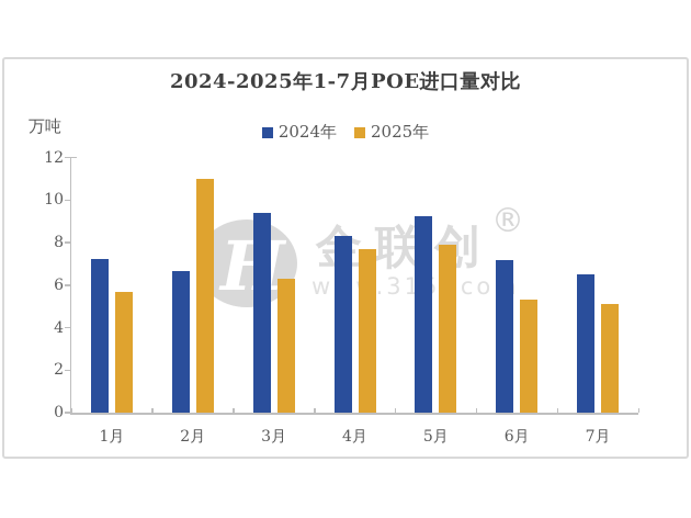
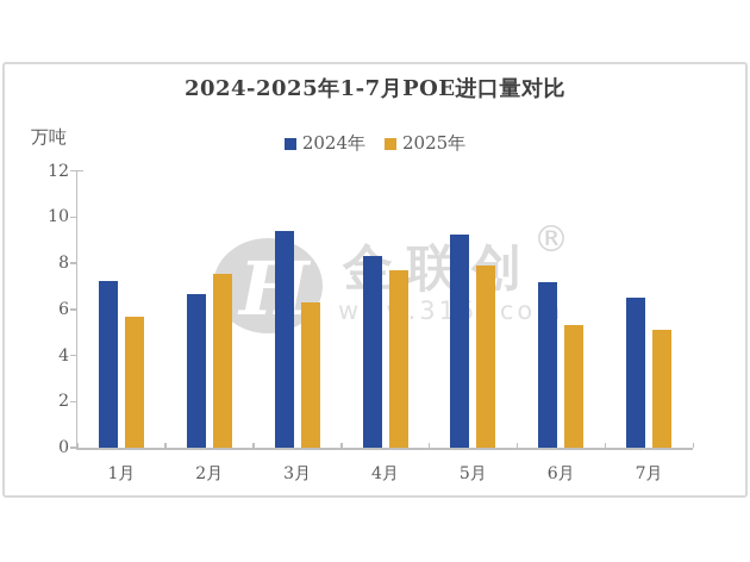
2025年/2月: 11.0 -> 7.5
